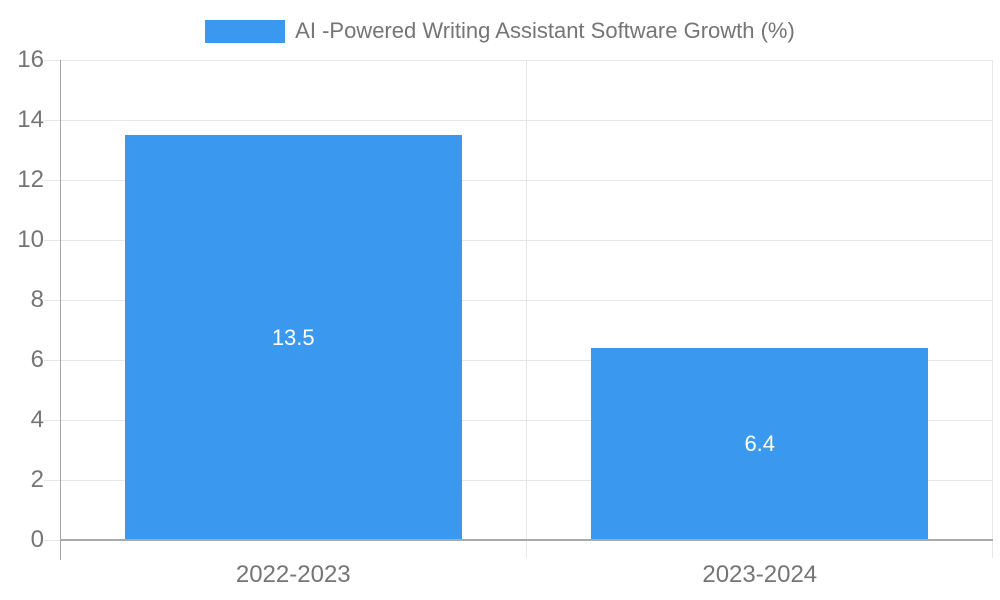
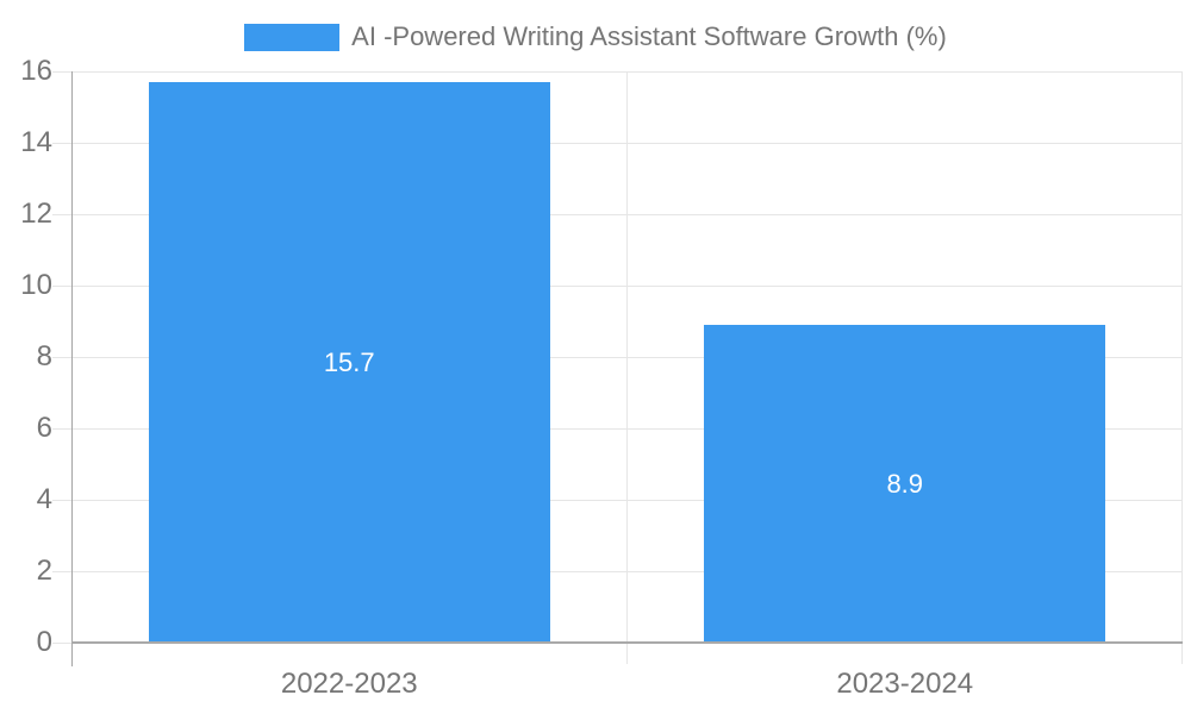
2022-2023: 13.5 -> 15.7
2023-2024: 6.4 -> 8.9
